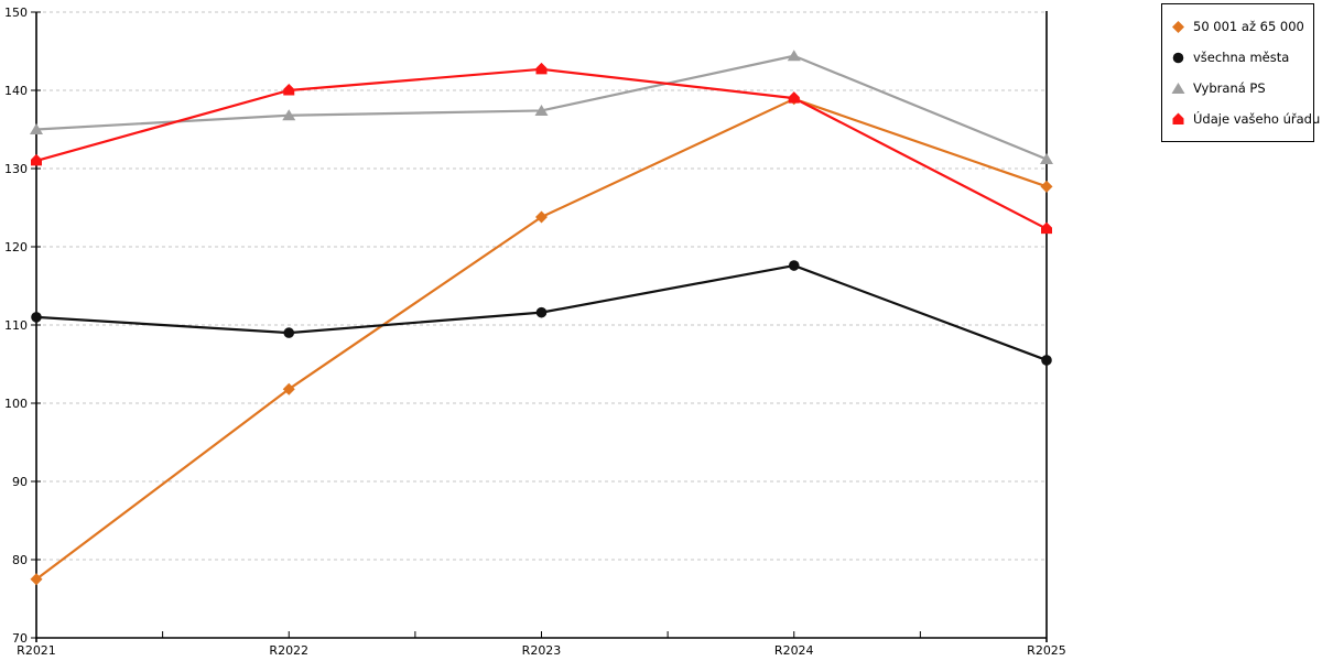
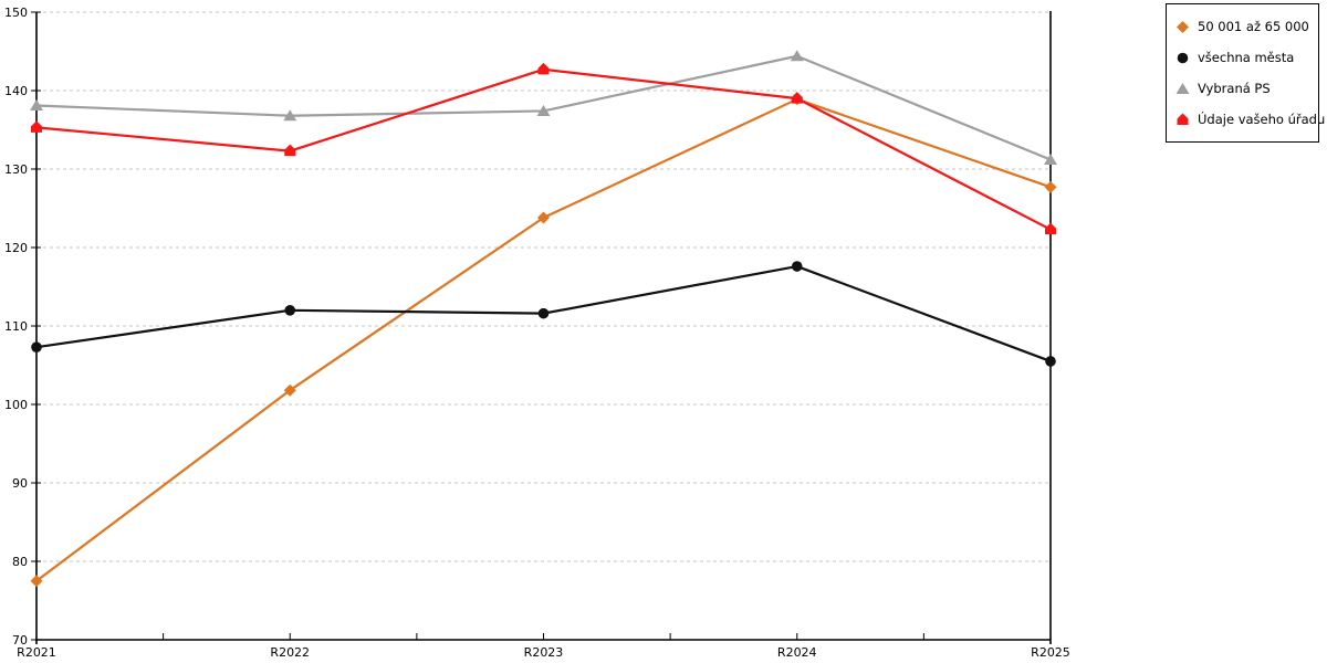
všechna města/R2021: 111 -> 107
Vybraná PS/R2021: 135 -> 138
Údaje vašeho úřadu/R2021: 131 -> 135
všechna města/R2022: 109 -> 112
Údaje vašeho úřadu/R2022: 140 -> 132
